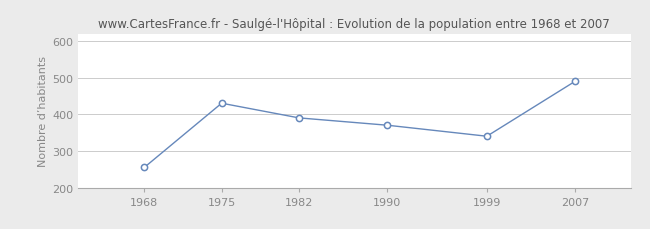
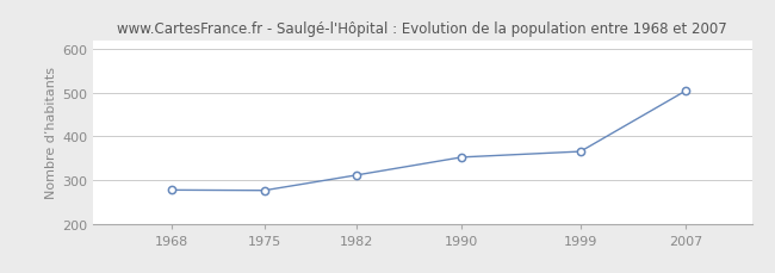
1968: 255 -> 277
1975: 430 -> 276
1982: 390 -> 311
1990: 370 -> 352
1999: 340 -> 365
2007: 490 -> 504
